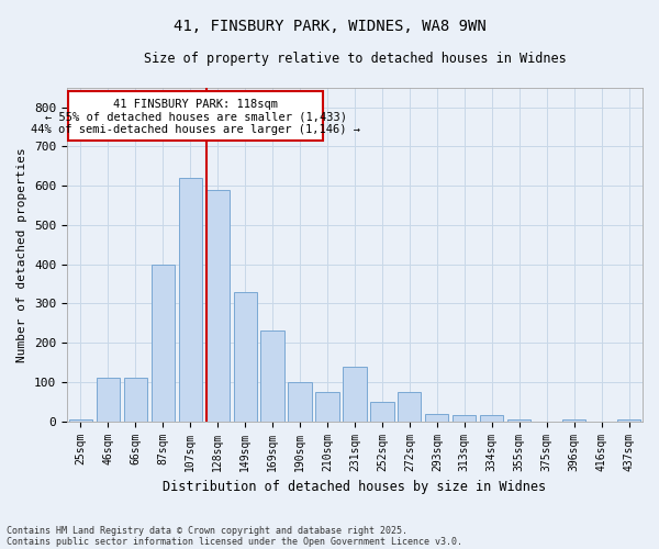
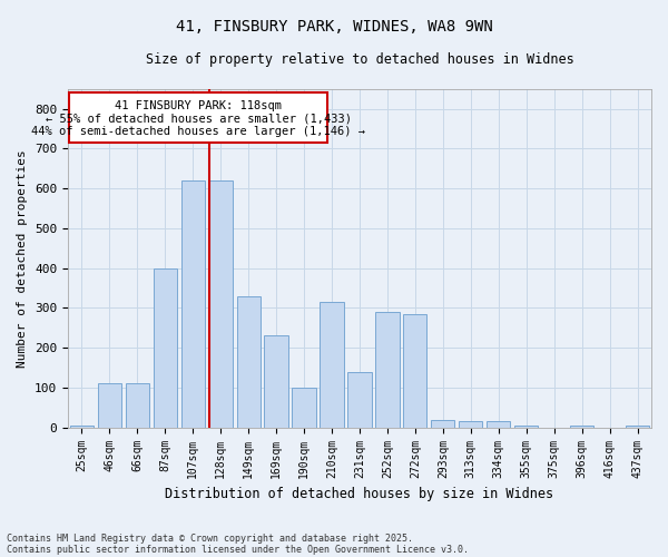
128sqm: 590 -> 620
210sqm: 75 -> 315
252sqm: 50 -> 290
272sqm: 75 -> 285
